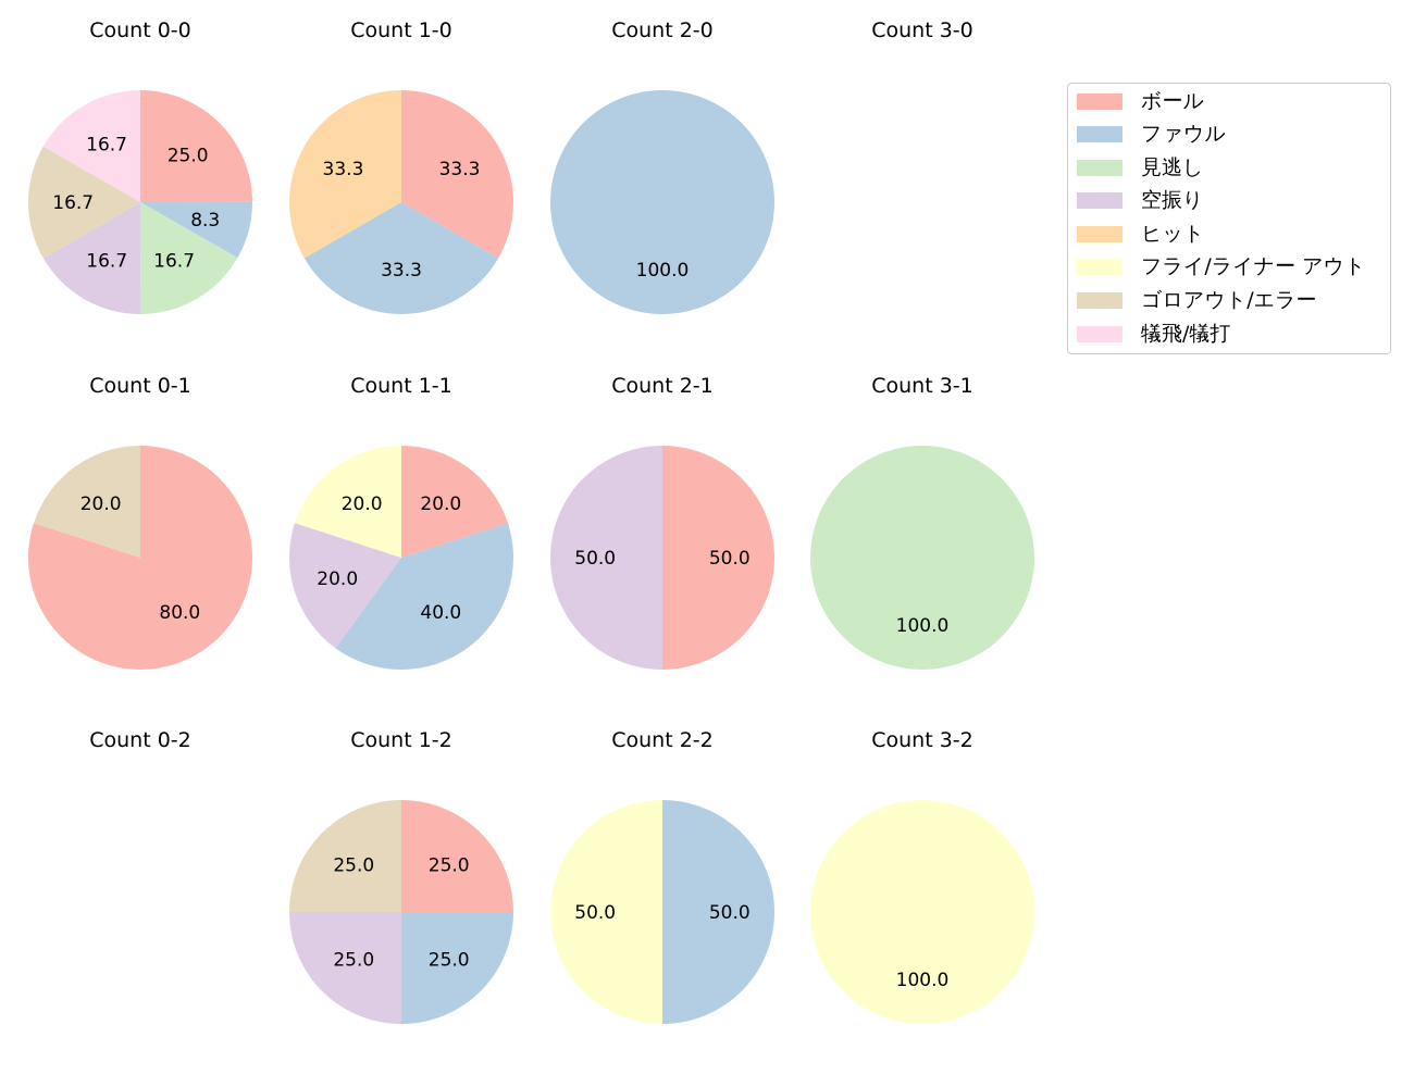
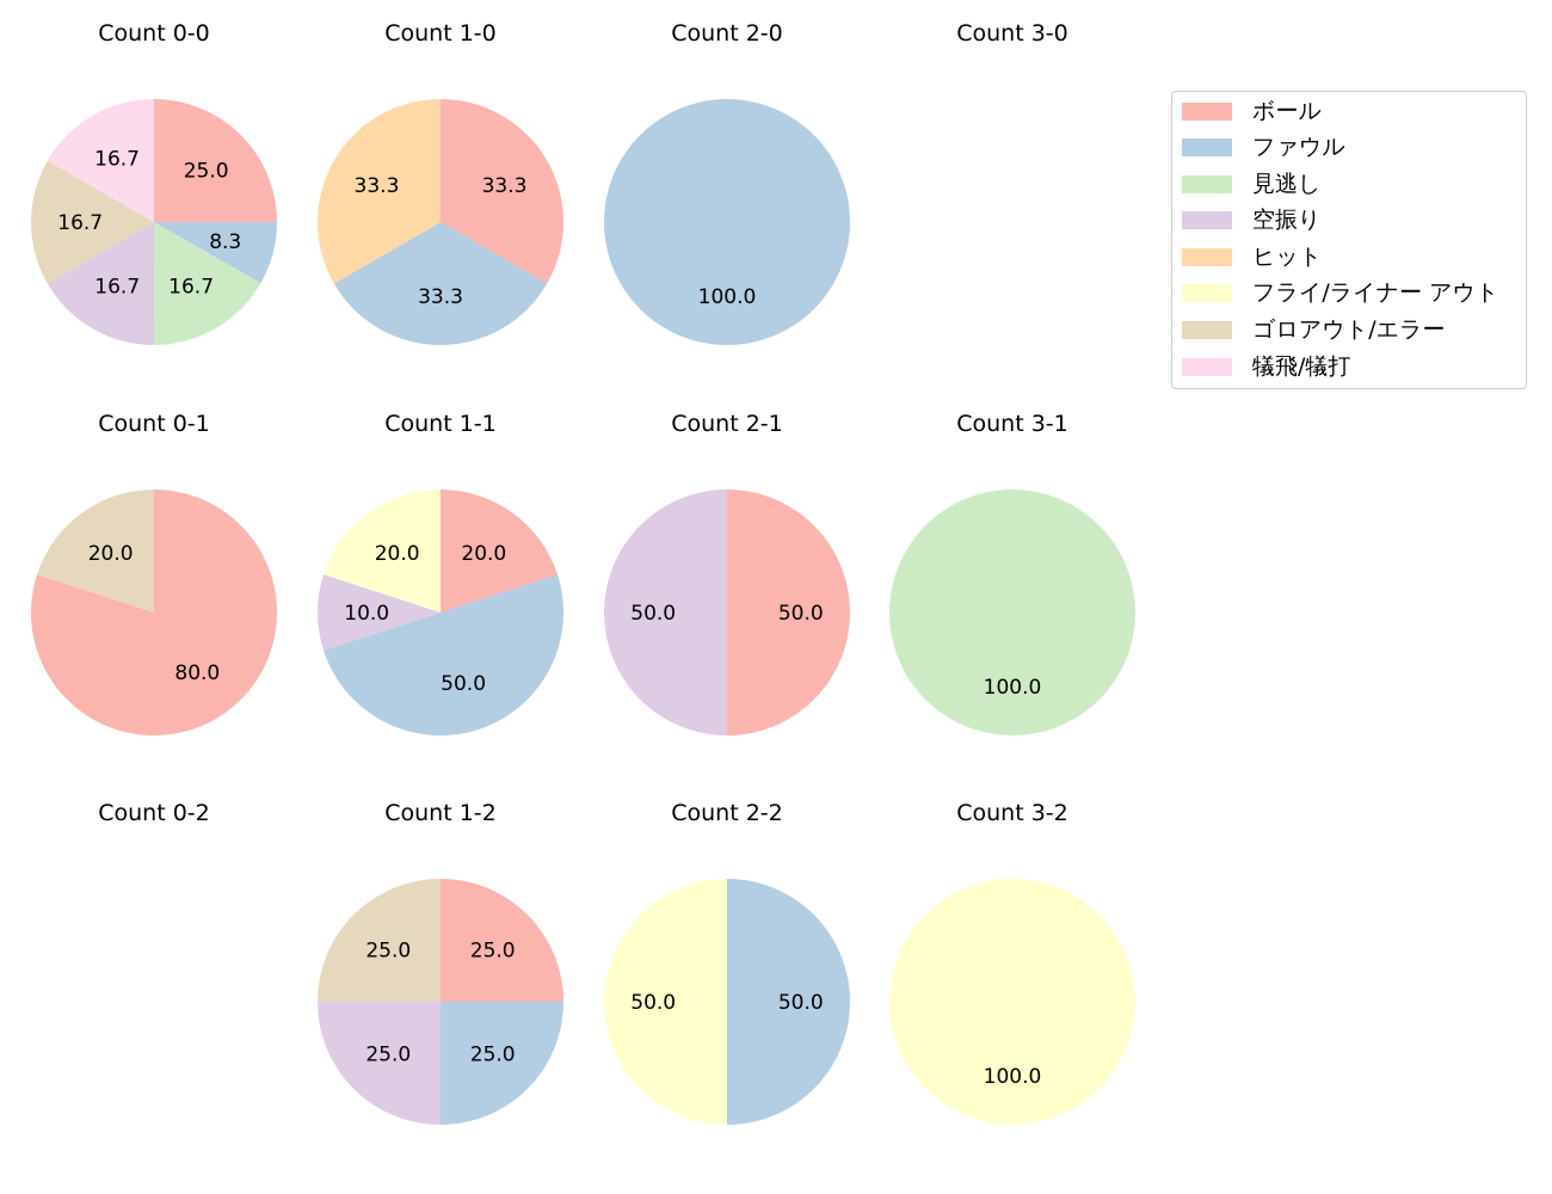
Count 1-1/ファウル: 40.0 -> 50.0
Count 1-1/空振り: 20.0 -> 10.0
